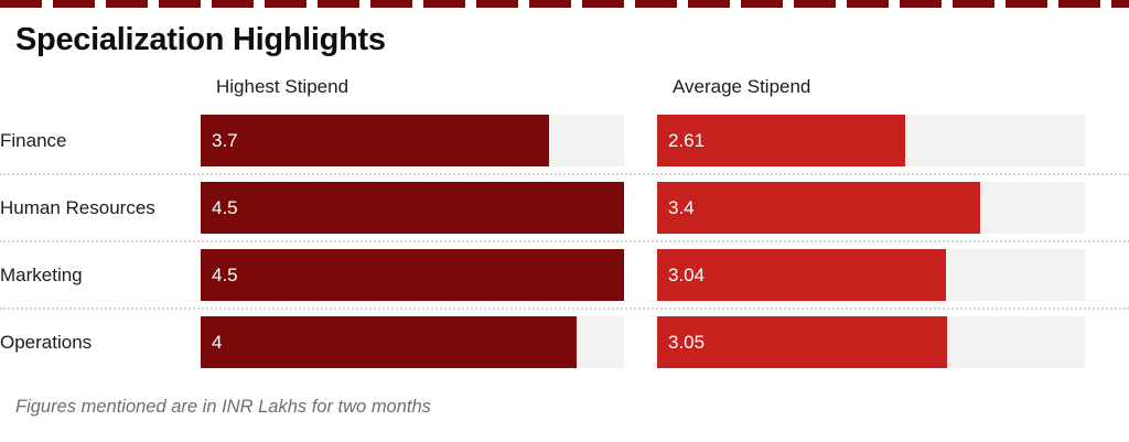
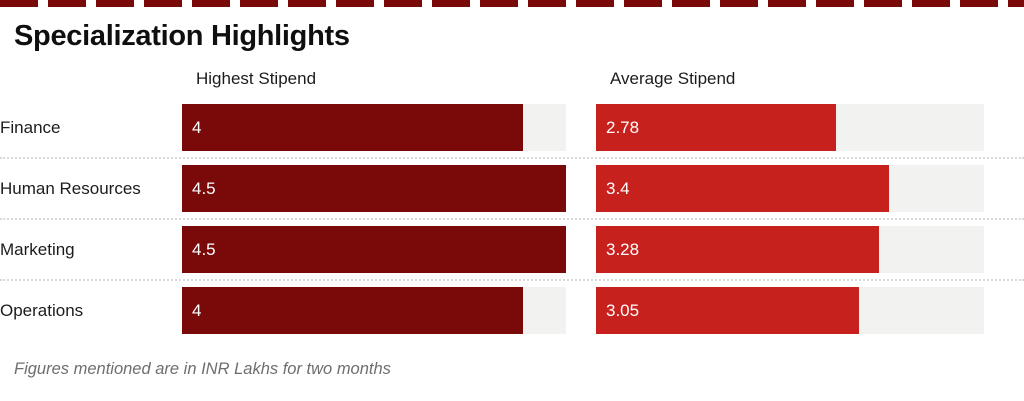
Highest Stipend/Finance: 3.7 -> 4
Average Stipend/Finance: 2.61 -> 2.78
Average Stipend/Marketing: 3.04 -> 3.28
